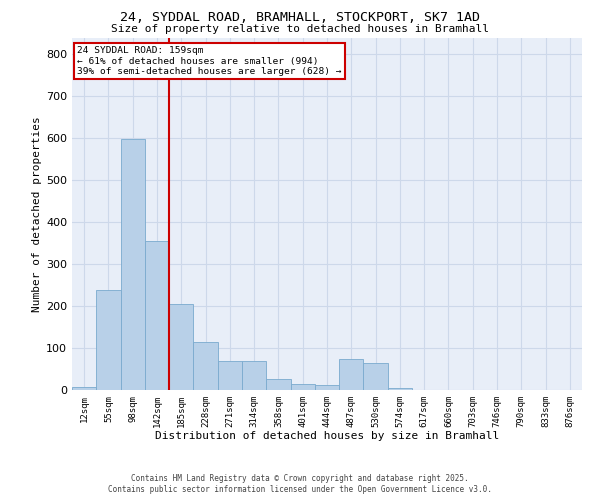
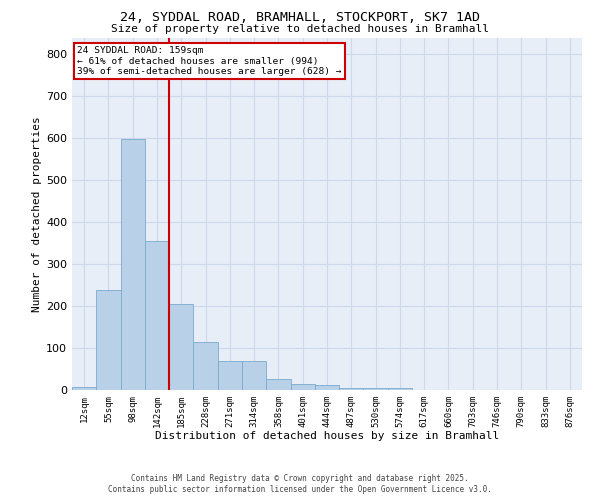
487sqm: 75 -> 5
530sqm: 65 -> 4
